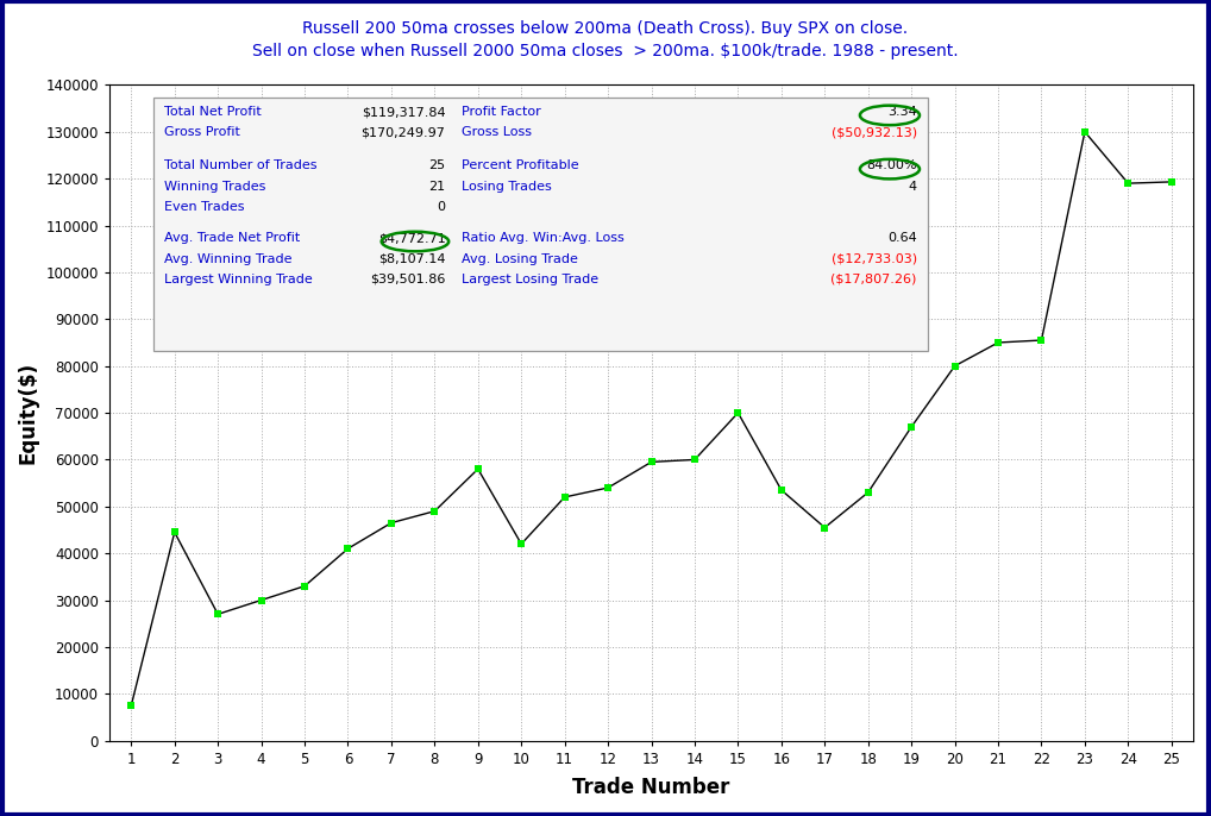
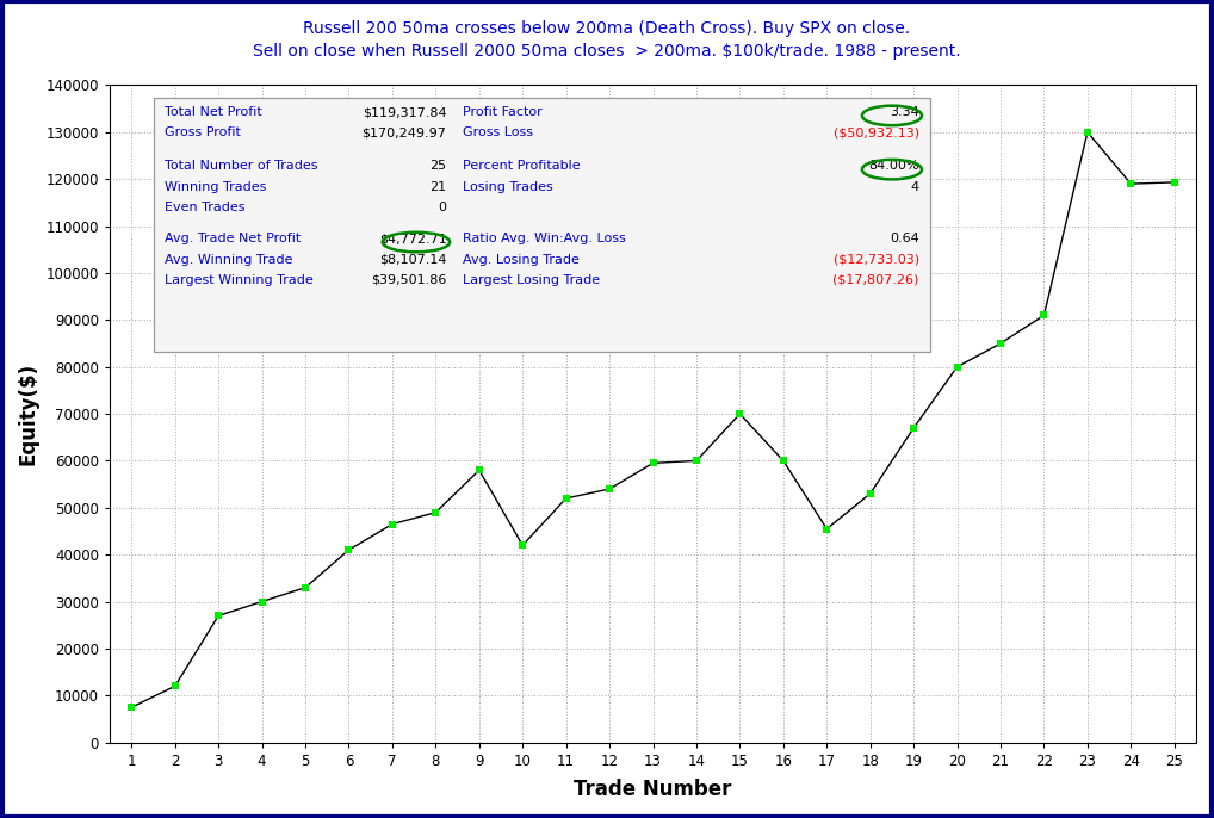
2: 44500 -> 12000
16: 53500 -> 60000
22: 85500 -> 91000
